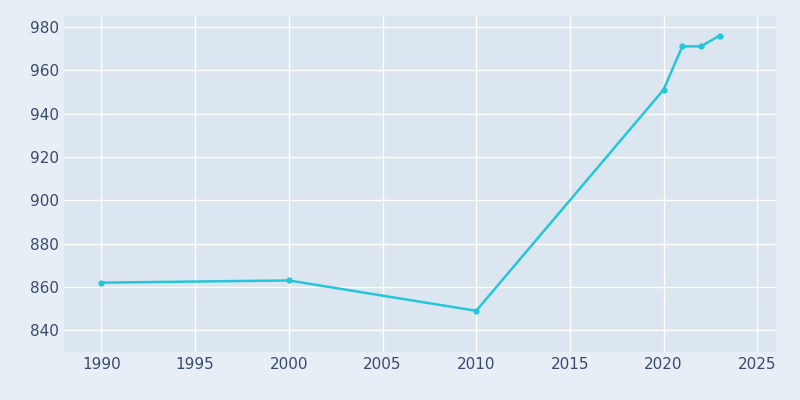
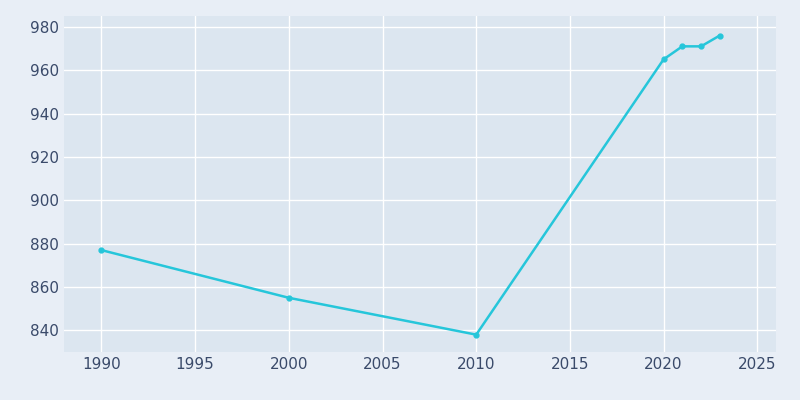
1990: 862 -> 877
2000: 863 -> 855
2010: 849 -> 838
2020: 951 -> 965
